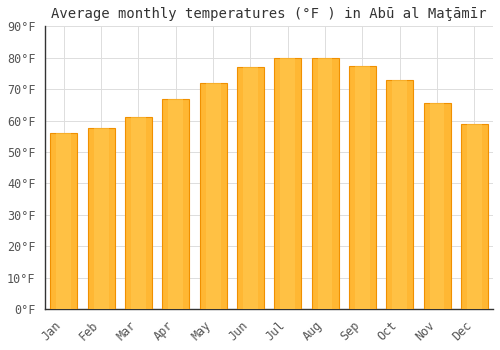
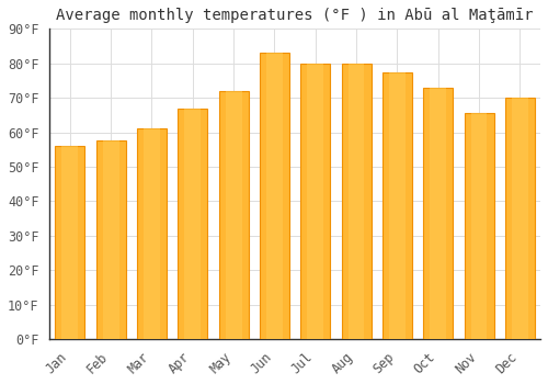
Jun: 77.0°F -> 83.0°F
Dec: 59.0°F -> 70.0°F
